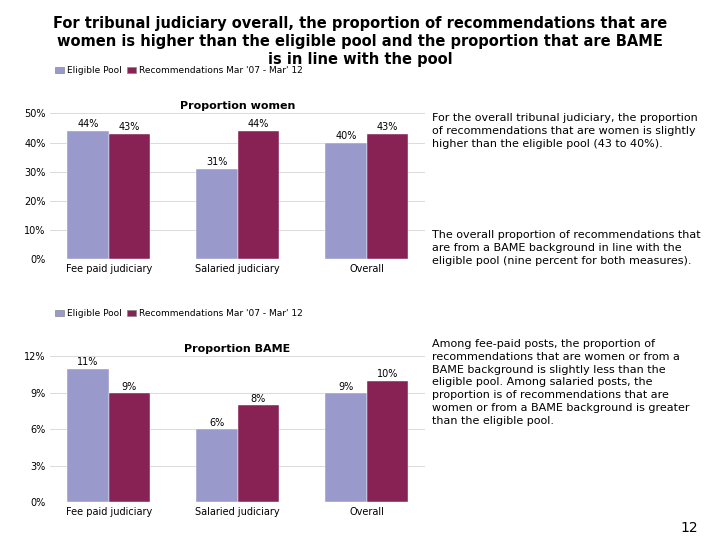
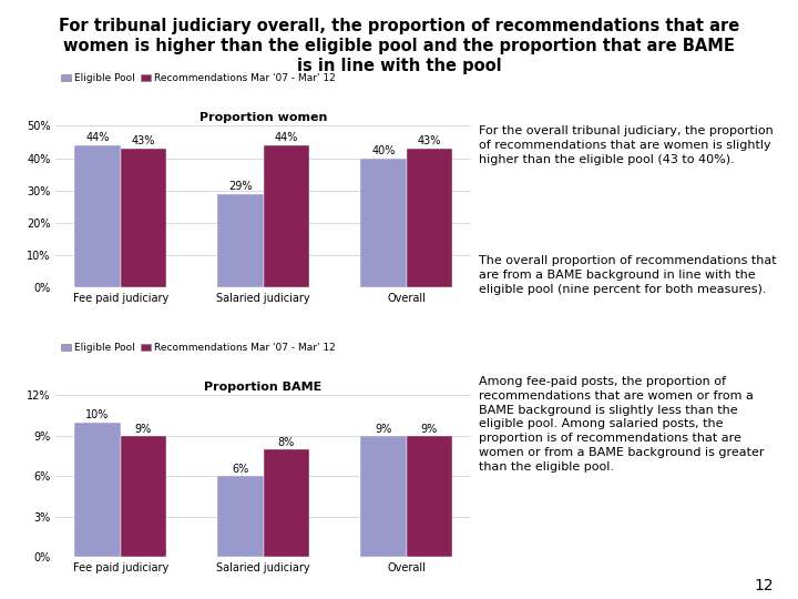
Proportion women/Eligible Pool/Salaried judiciary: 31% -> 29%
Proportion BAME/Eligible Pool/Fee paid judiciary: 11% -> 10%
Proportion BAME/Recommendations Mar '07 - Mar' 12/Overall: 10% -> 9%
